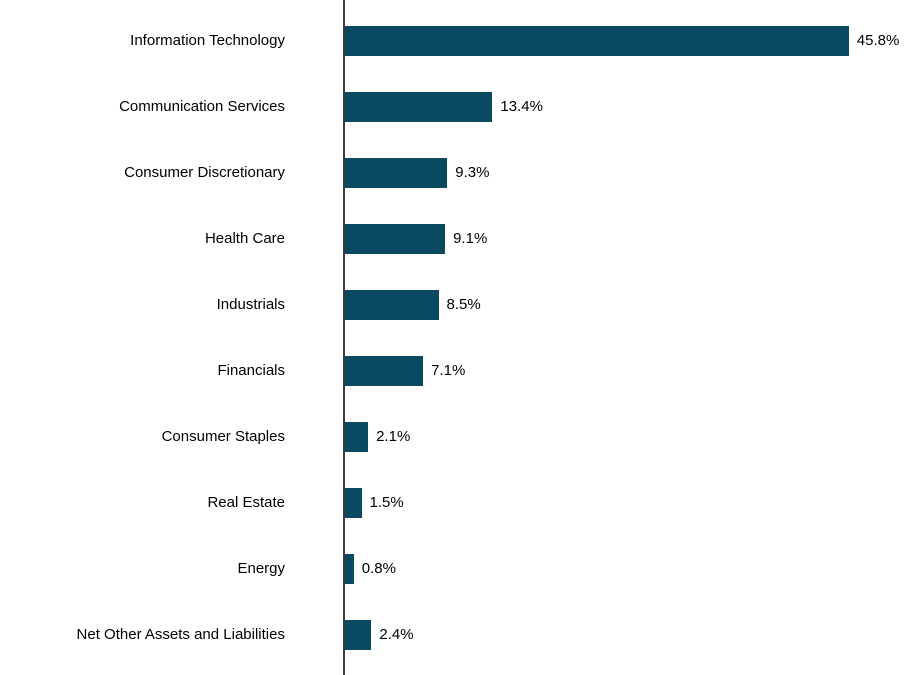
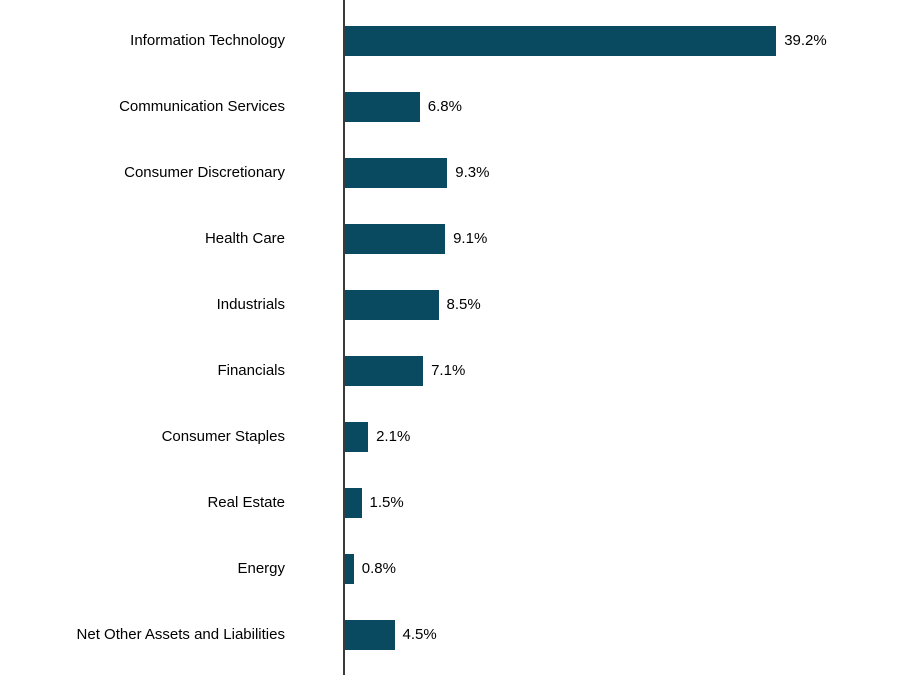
Information Technology: 45.8% -> 39.2%
Communication Services: 13.4% -> 6.8%
Net Other Assets and Liabilities: 2.4% -> 4.5%
